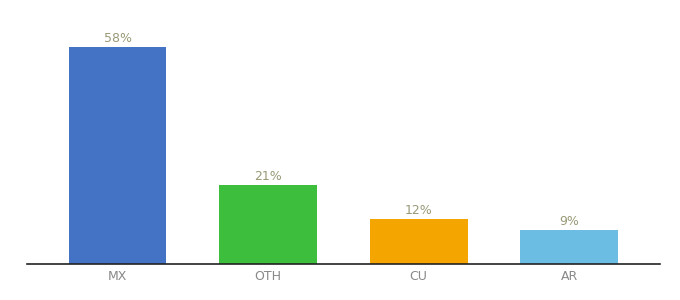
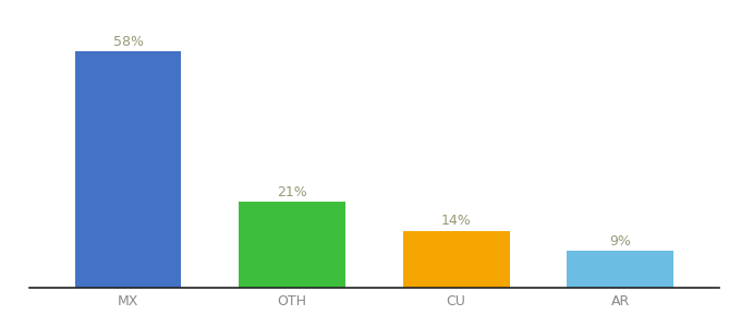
CU: 12% -> 14%
